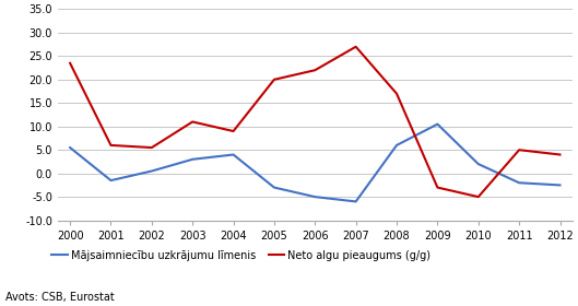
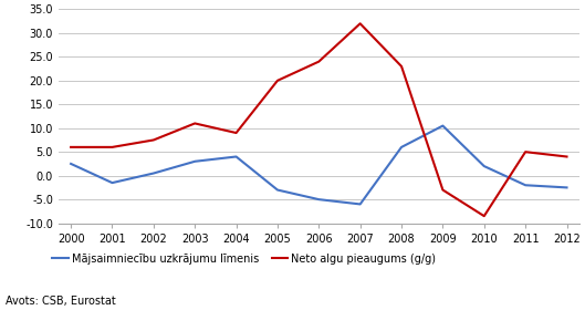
Mājsaimniecību uzkrājumu līmenis/2000: 5.5 -> 2.5
Neto algu pieaugums (g/g)/2000: 23.5 -> 6.0
Neto algu pieaugums (g/g)/2002: 5.5 -> 7.5
Neto algu pieaugums (g/g)/2006: 22.0 -> 24.0
Neto algu pieaugums (g/g)/2007: 27.0 -> 32.0
Neto algu pieaugums (g/g)/2008: 17.0 -> 23.0
Neto algu pieaugums (g/g)/2010: -5.0 -> -8.5
